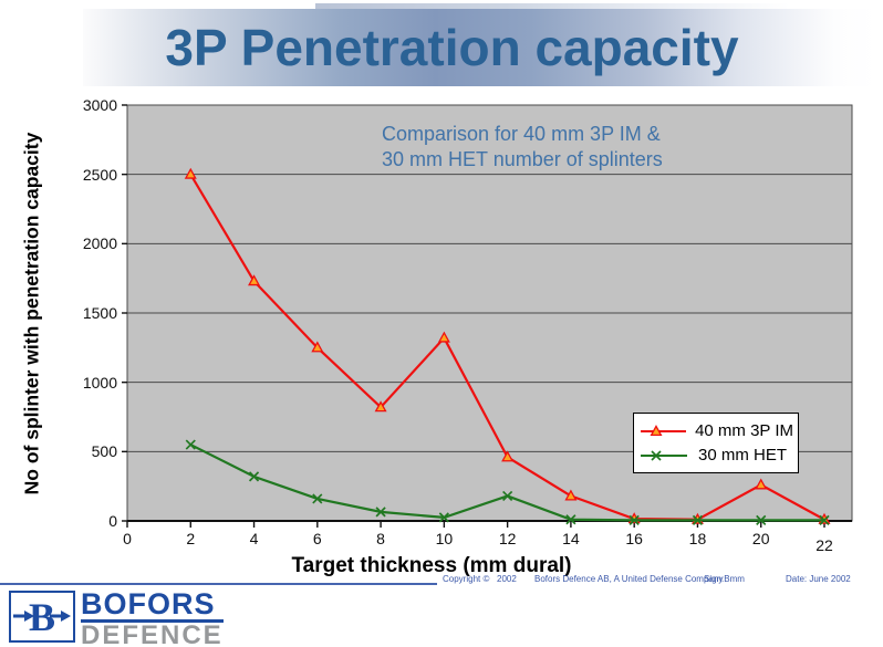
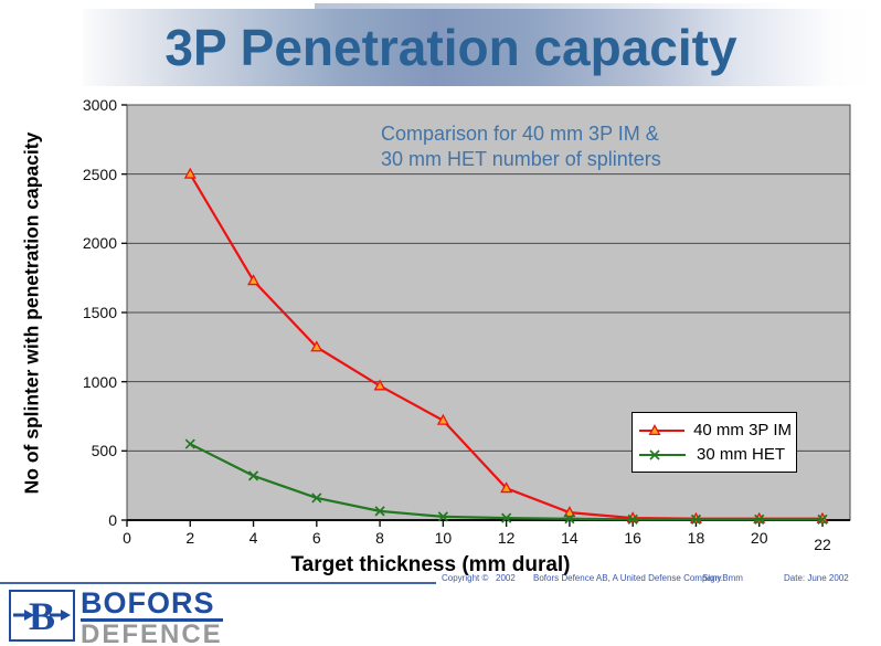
40 mm 3P IM/8: 820 -> 970
40 mm 3P IM/10: 1320 -> 720
40 mm 3P IM/12: 460 -> 230
30 mm HET/12: 180 -> 20
40 mm 3P IM/14: 180 -> 60
40 mm 3P IM/20: 260 -> 10
